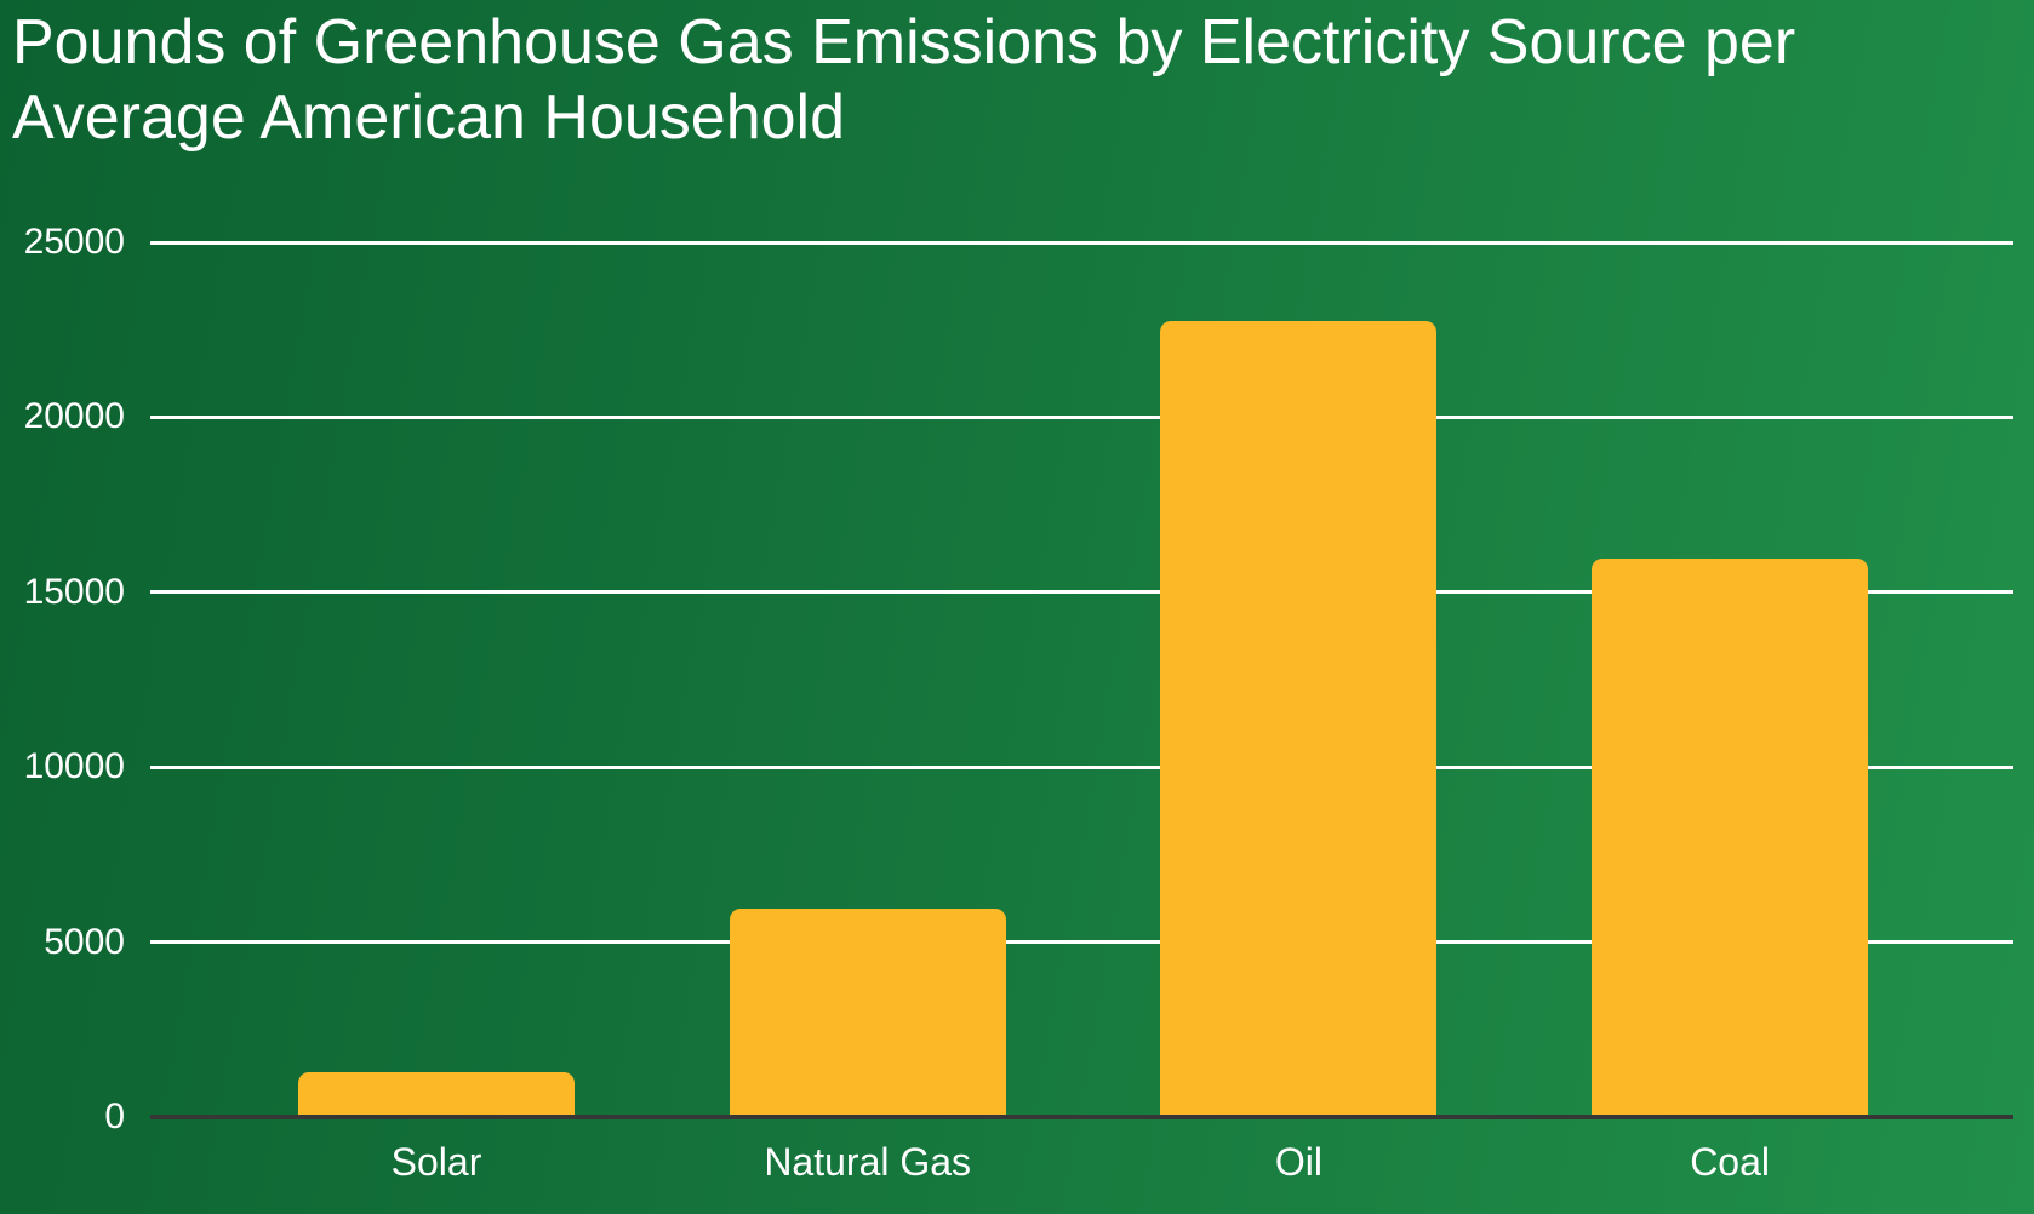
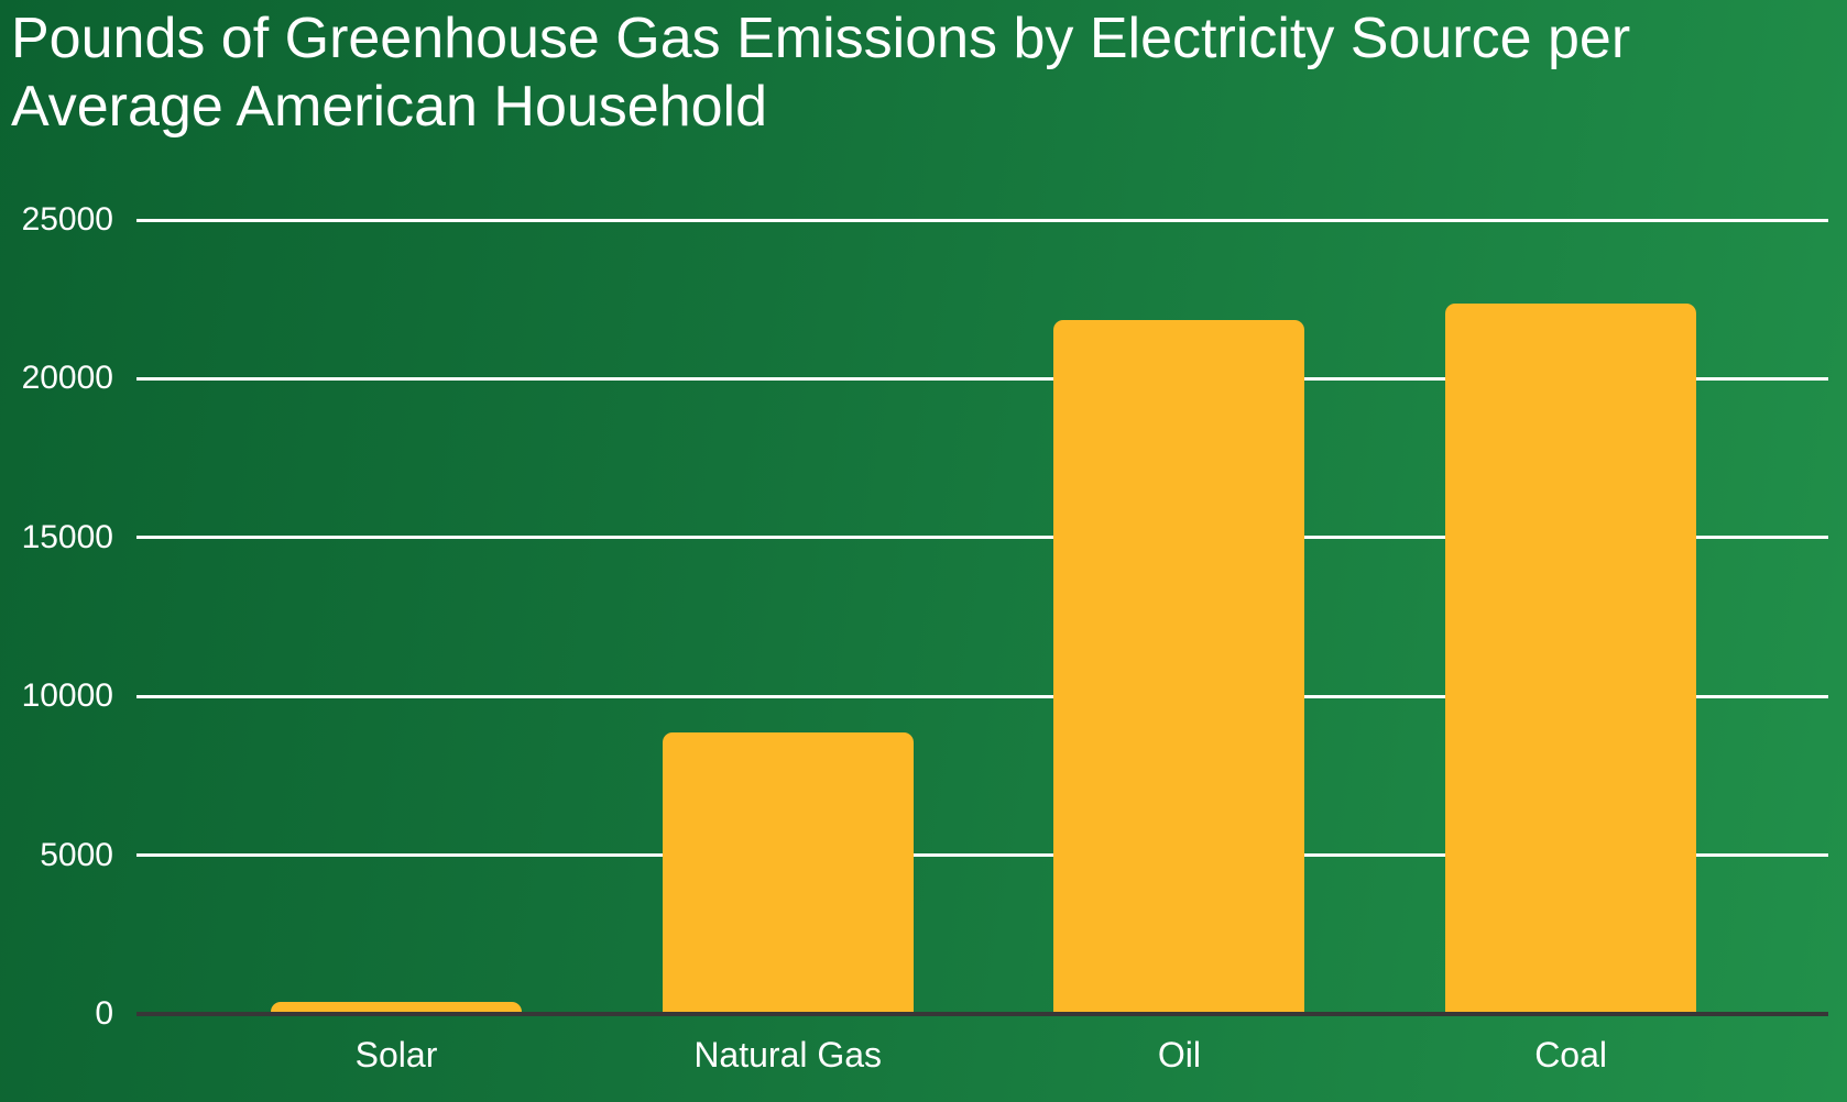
Solar: 1300 -> 400
Natural Gas: 6000 -> 8900
Oil: 22800 -> 21900
Coal: 16000 -> 22400
